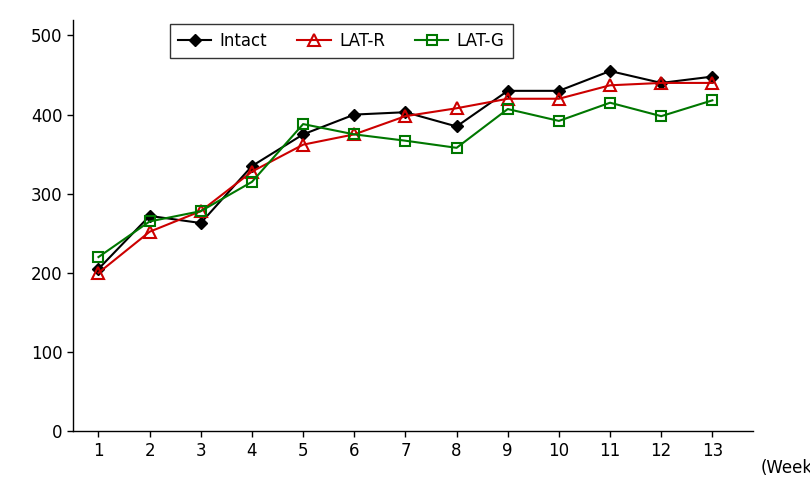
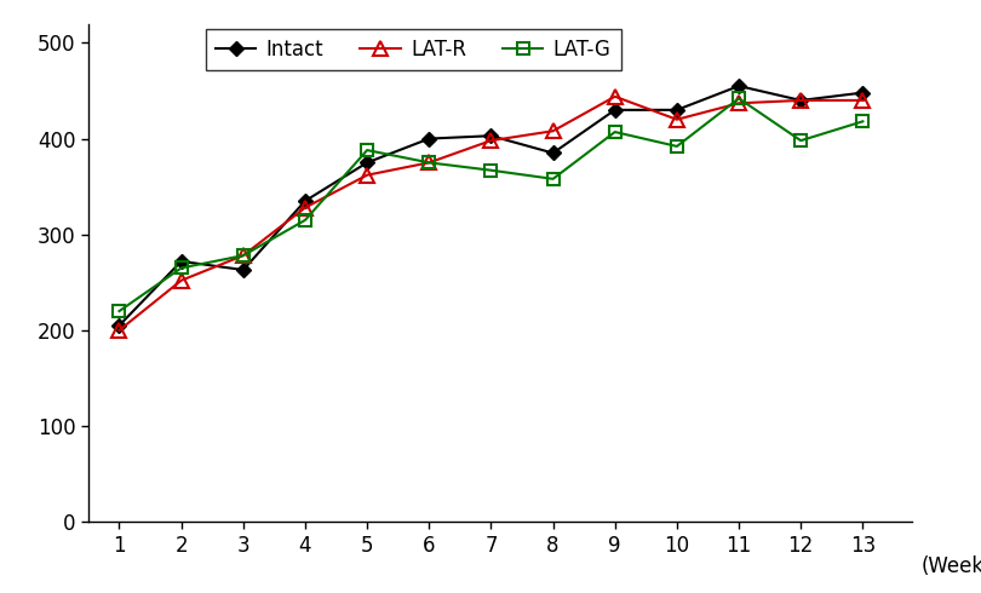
LAT-R/9: 420 -> 444
LAT-G/11: 415 -> 442
